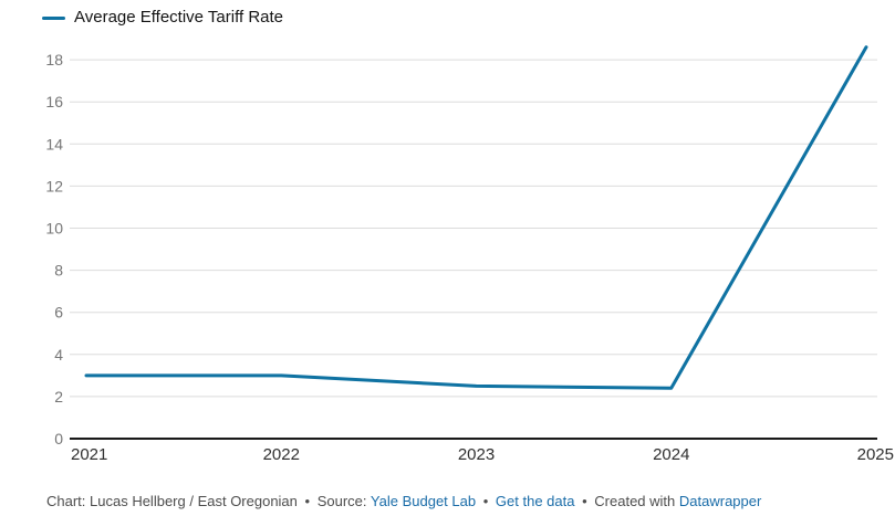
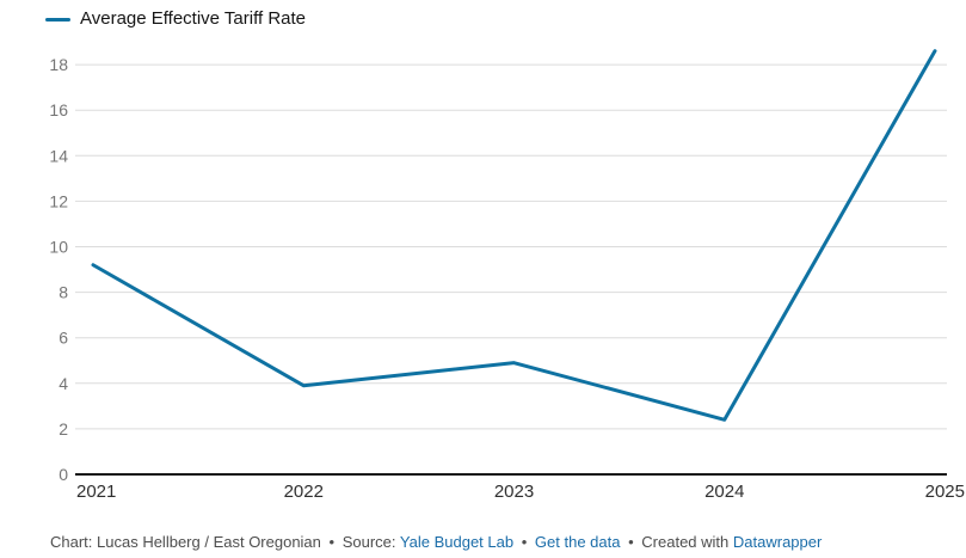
2021: 3.0 -> 9.2
2022: 3.0 -> 3.9
2023: 2.5 -> 4.9
